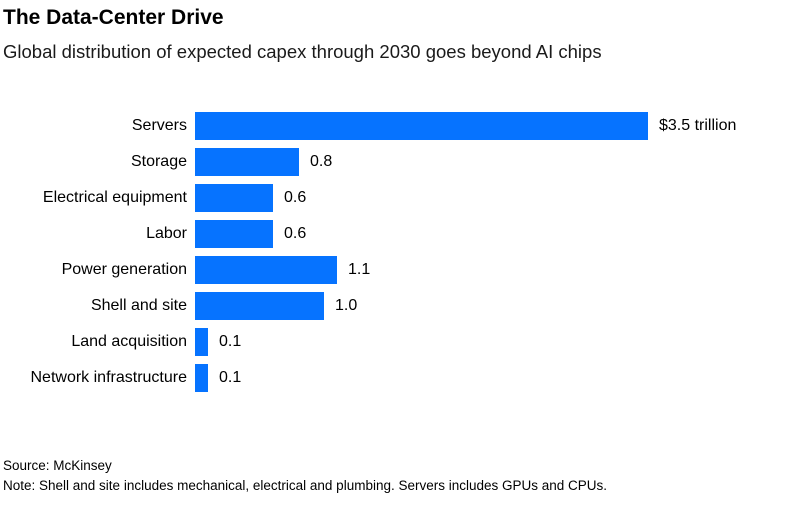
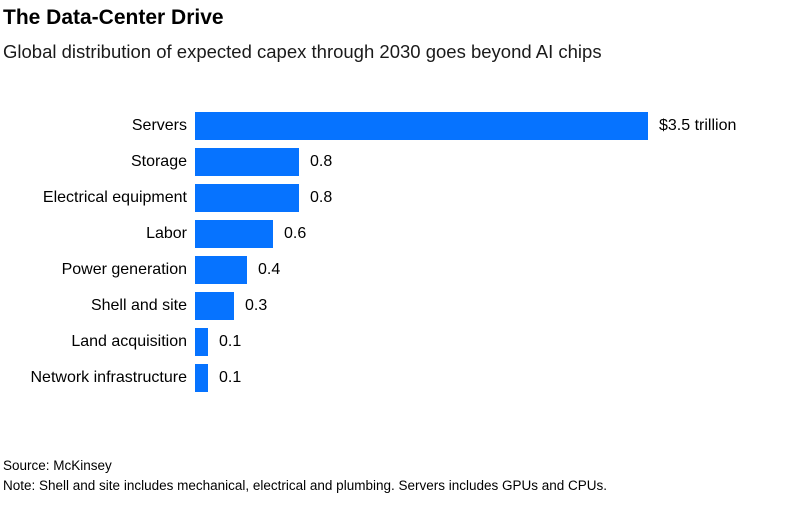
Electrical equipment: 0.6 -> 0.8
Power generation: 1.1 -> 0.4
Shell and site: 1.0 -> 0.3
